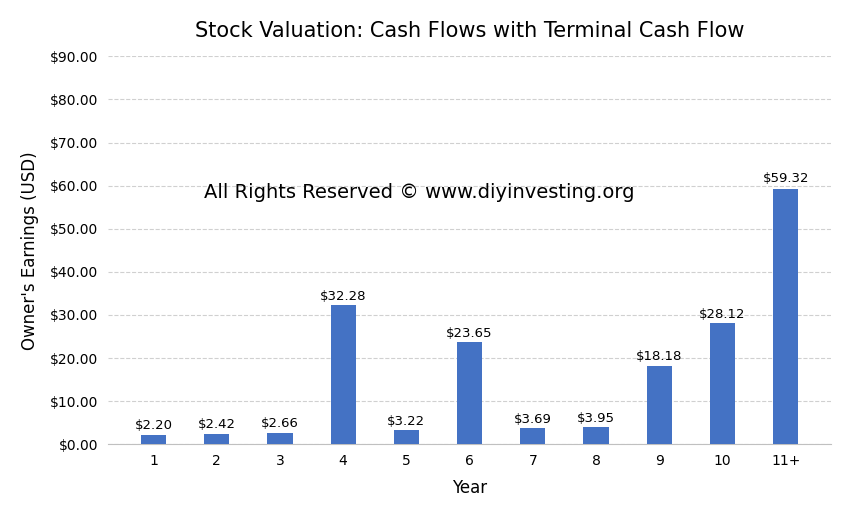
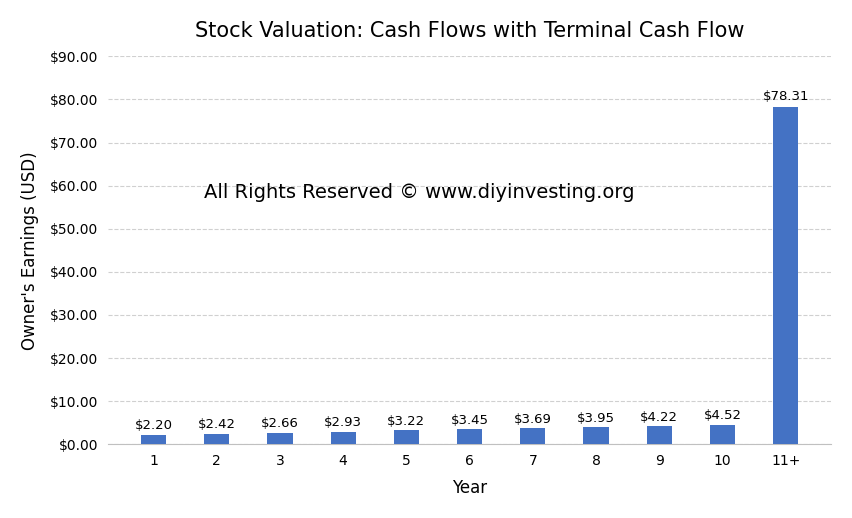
4: $32.28 -> $2.93
6: $23.65 -> $3.45
9: $18.18 -> $4.22
10: $28.12 -> $4.52
11+: $59.32 -> $78.31
